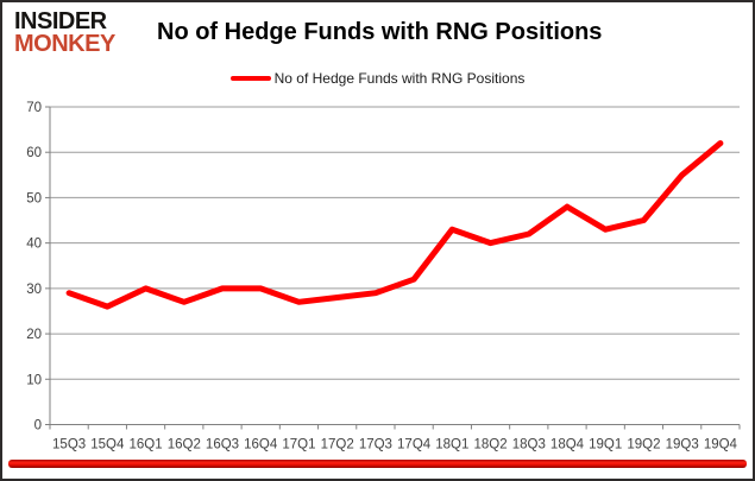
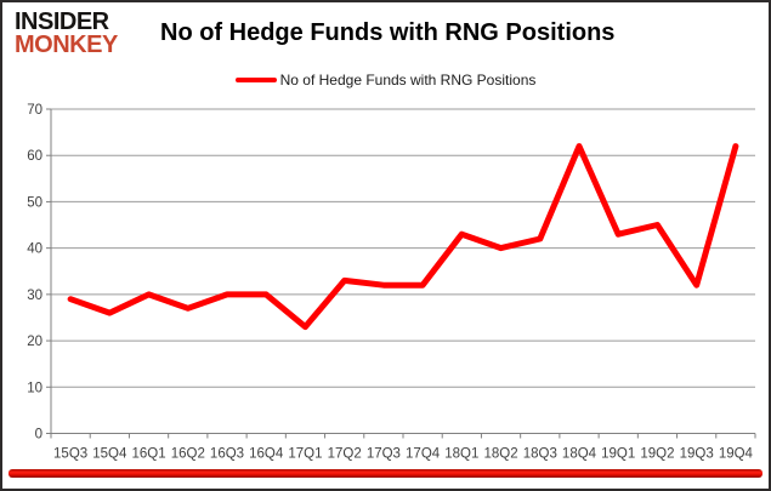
17Q1: 27 -> 23
17Q2: 28 -> 33
17Q3: 29 -> 32
18Q4: 48 -> 62
19Q3: 55 -> 32
